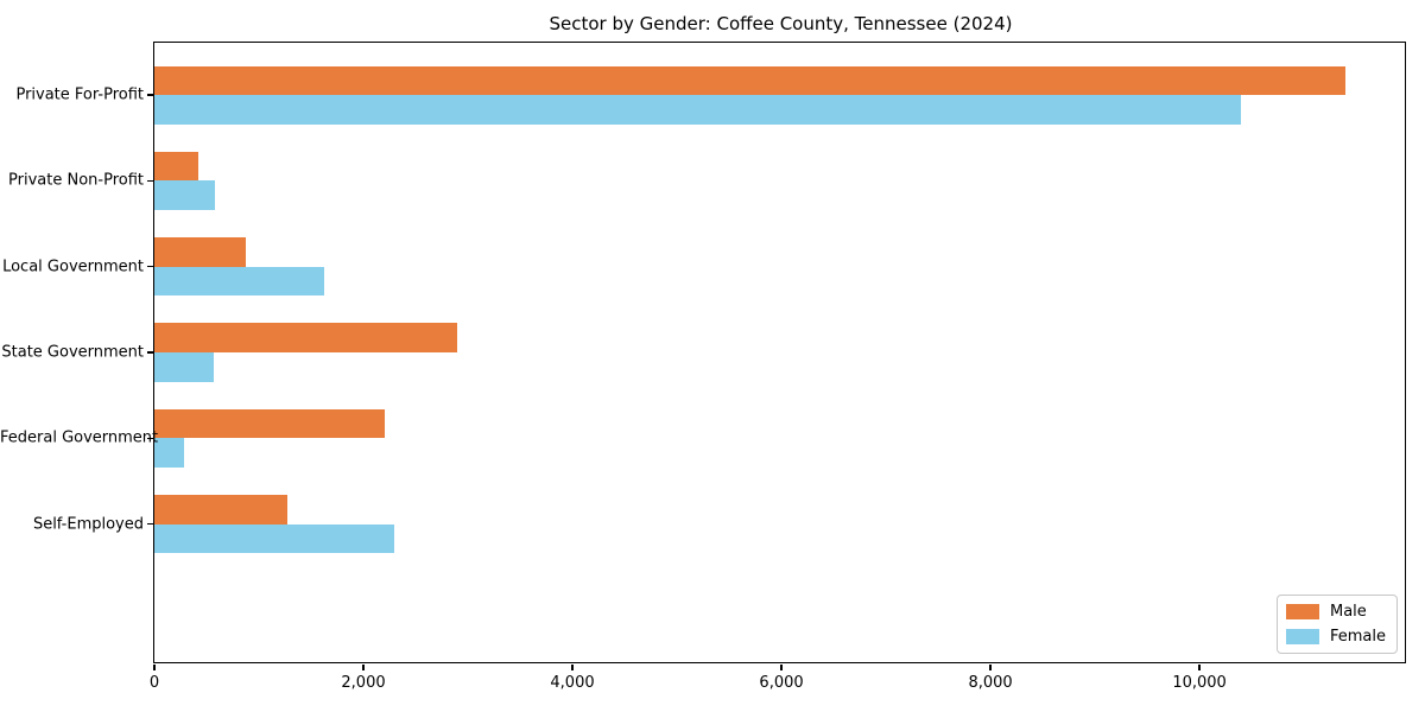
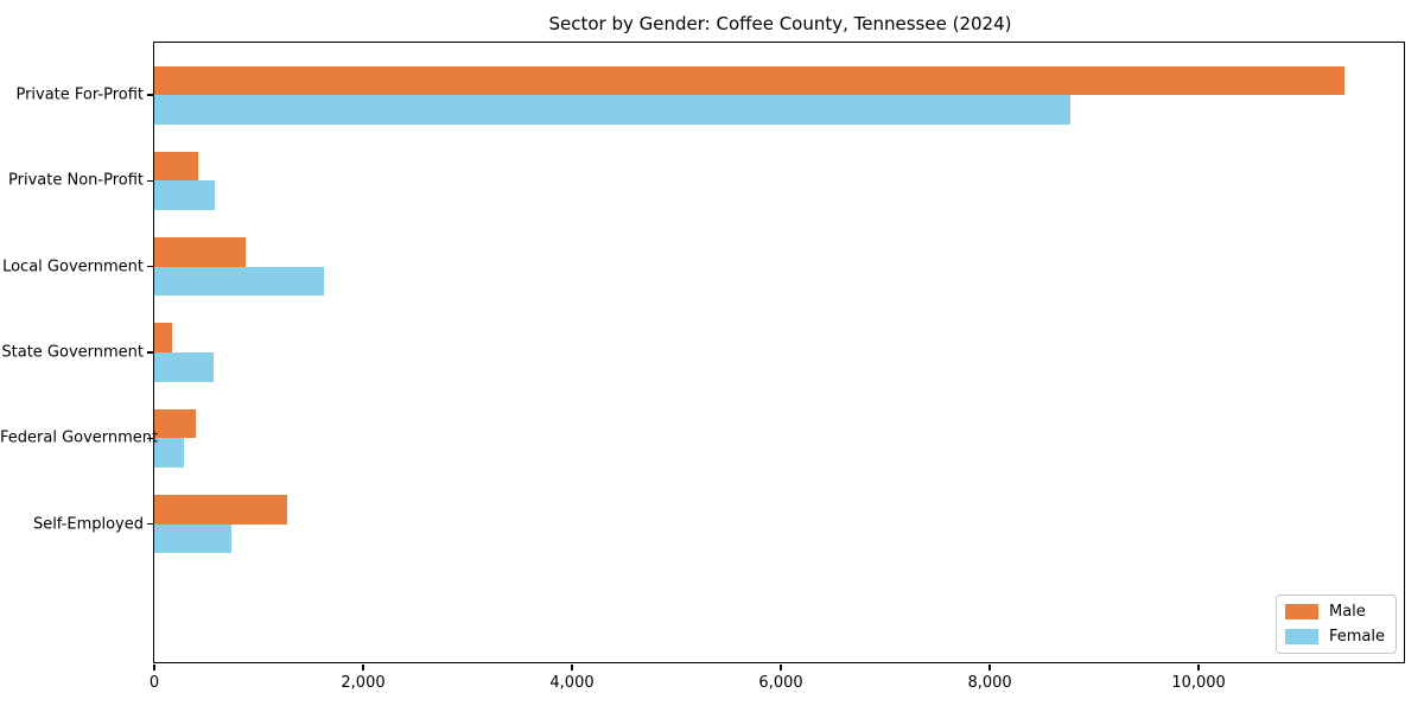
Female/Private For-Profit: 10400 -> 8800
Male/State Government: 2900 -> 200
Male/Federal Government: 2200 -> 400
Female/Self-Employed: 2300 -> 700
